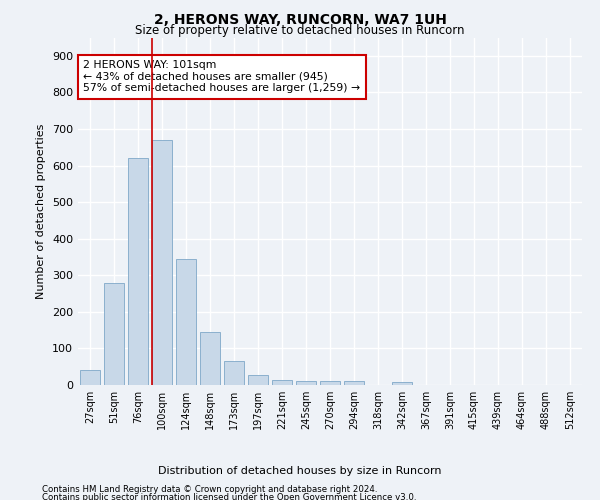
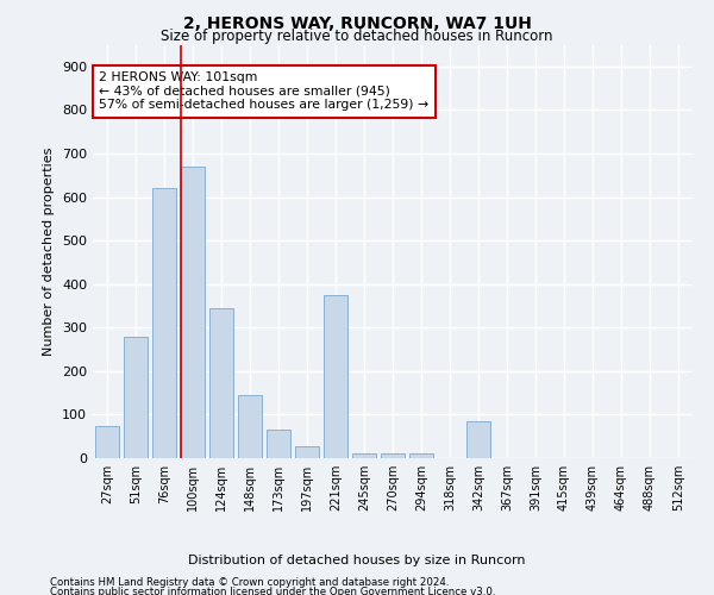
27sqm: 40 -> 75
221sqm: 13 -> 375
342sqm: 8 -> 85
